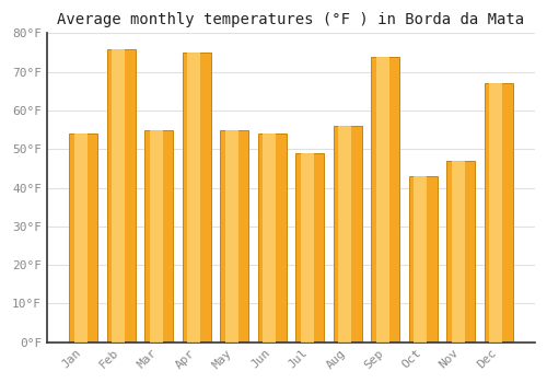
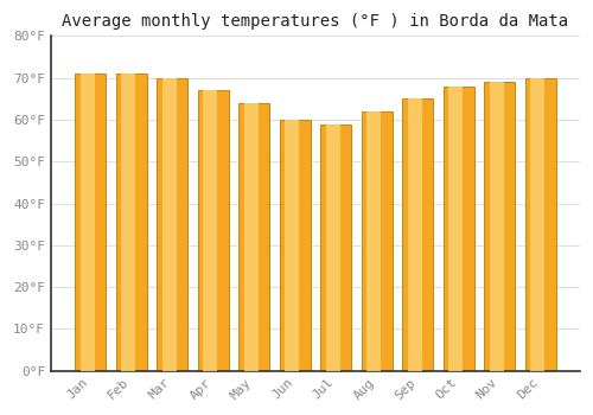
Jan: 54°F -> 71°F
Feb: 76°F -> 71°F
Mar: 55°F -> 70°F
Apr: 75°F -> 67°F
May: 55°F -> 64°F
Jun: 54°F -> 60°F
Jul: 49°F -> 59°F
Aug: 56°F -> 62°F
Sep: 74°F -> 65°F
Oct: 43°F -> 68°F
Nov: 47°F -> 69°F
Dec: 67°F -> 70°F
